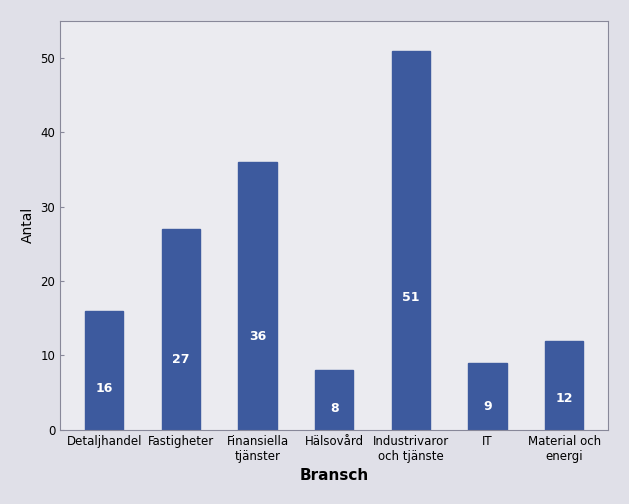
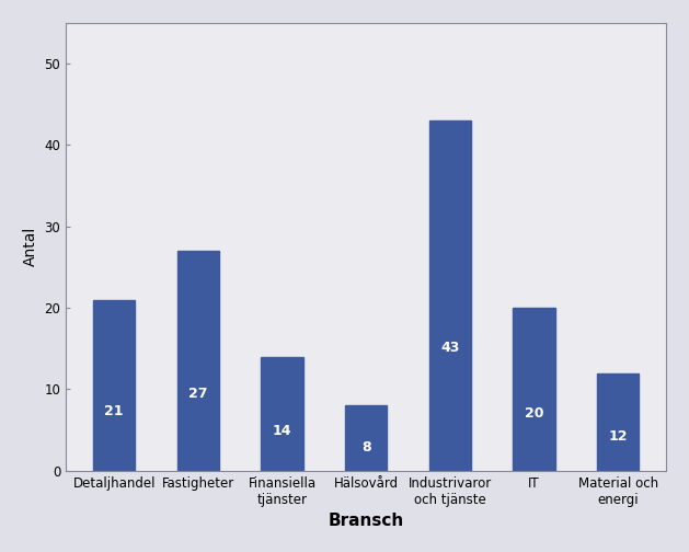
Detaljhandel: 16 -> 21
Finansiella tjänster: 36 -> 14
Industrivaror och tjänste: 51 -> 43
IT: 9 -> 20
